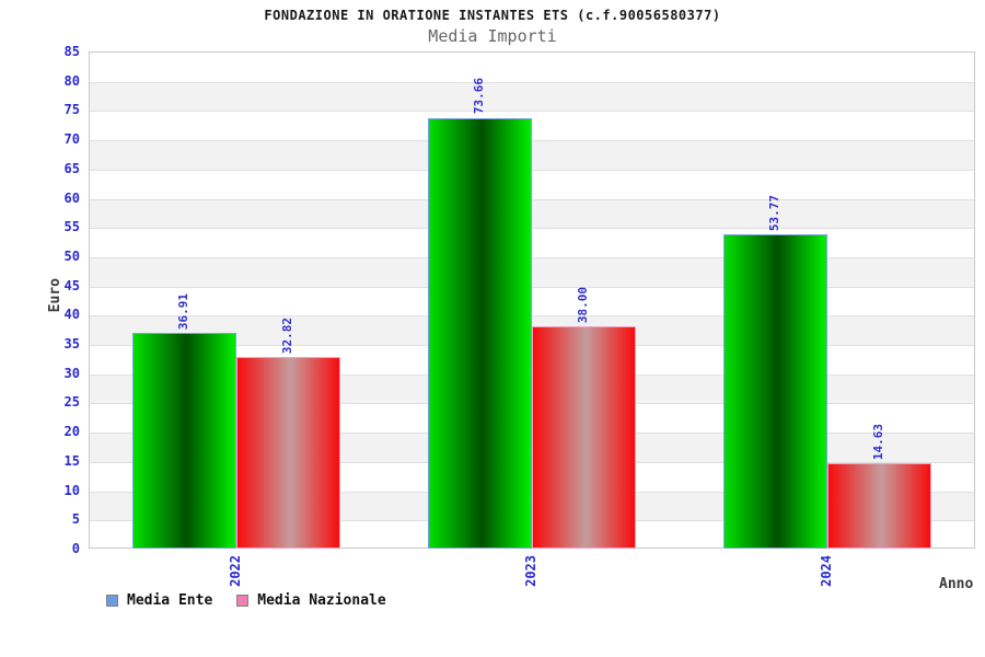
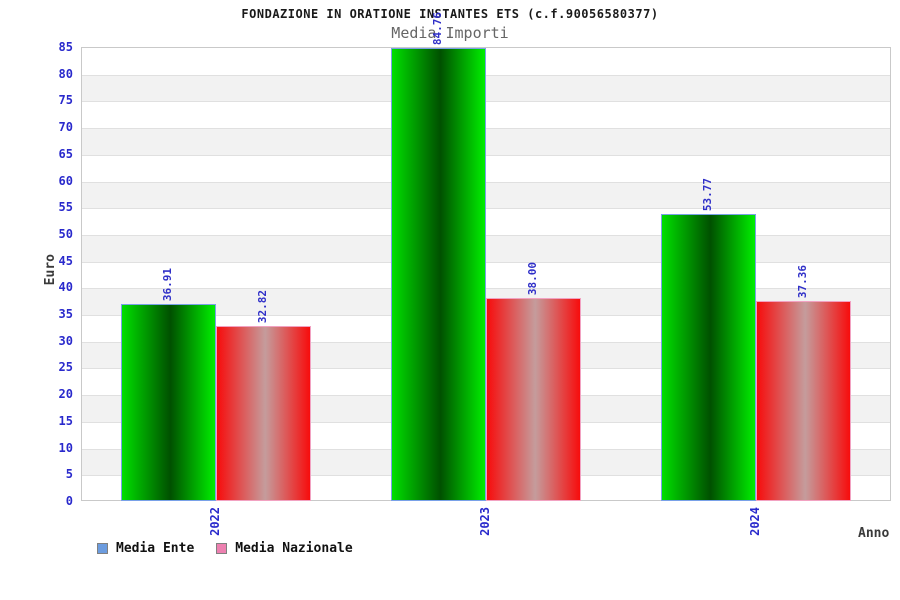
Media Ente/2023: 73.66 -> 84.76
Media Nazionale/2024: 14.63 -> 37.36
